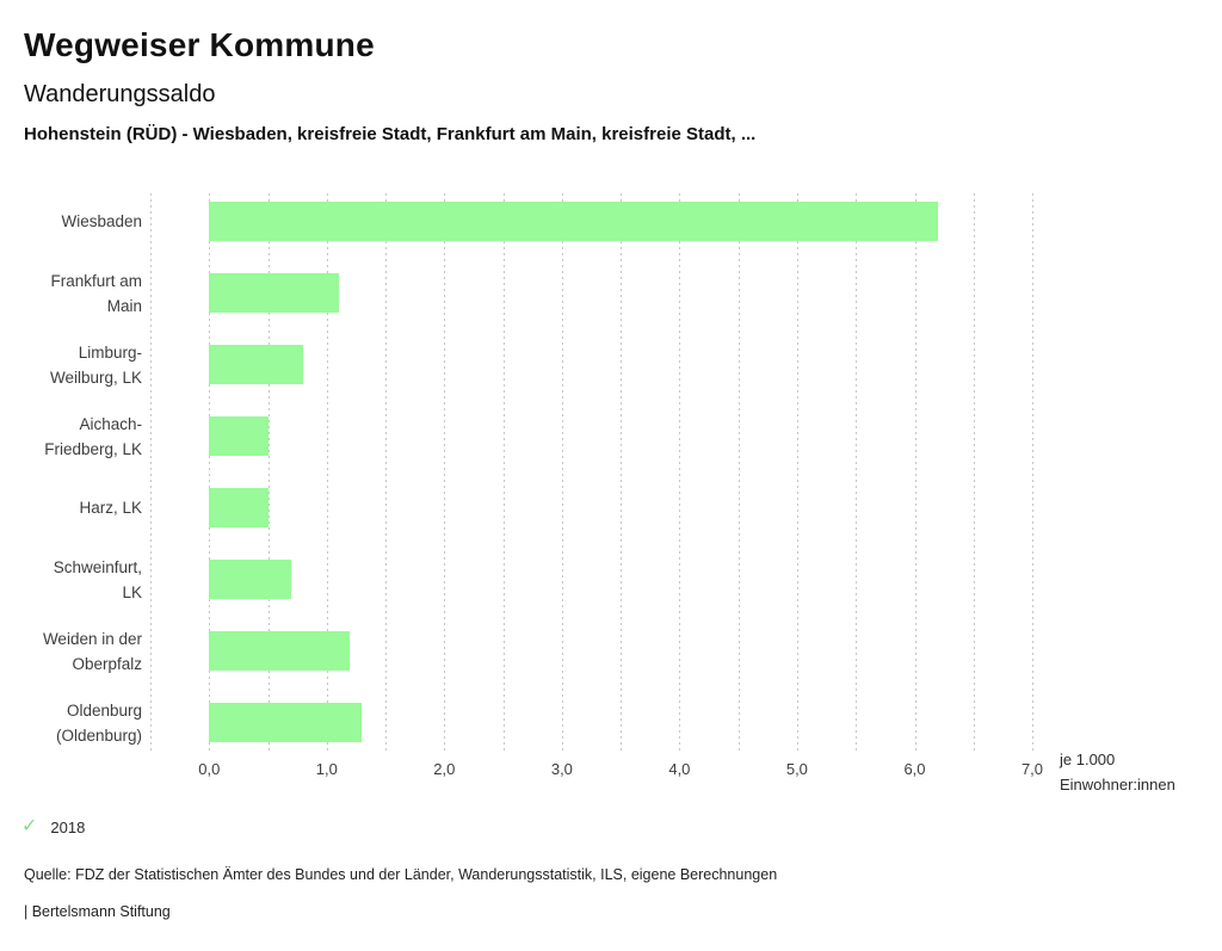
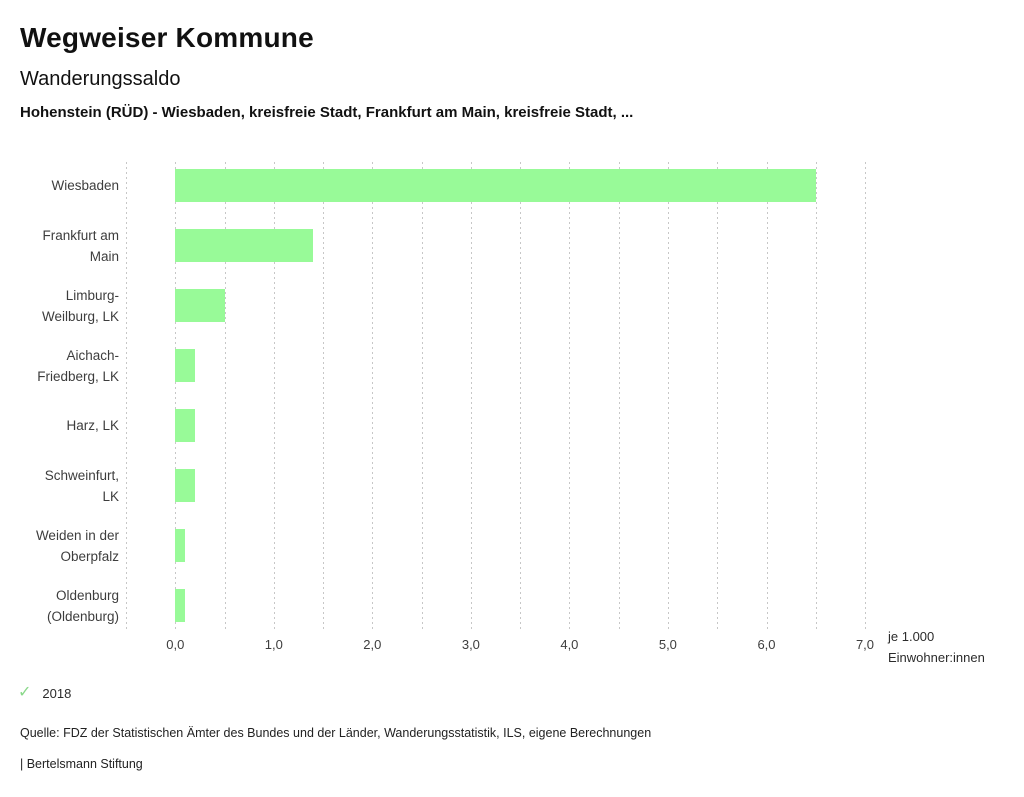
Wiesbaden: 6,2 -> 6,5
Frankfurt am Main: 1,1 -> 1,4
Limburg-Weilburg, LK: 0,8 -> 0,5
Aichach-Friedberg, LK: 0,5 -> 0,2
Harz, LK: 0,5 -> 0,2
Schweinfurt, LK: 0,7 -> 0,2
Weiden in der Oberpfalz: 1,2 -> 0,1
Oldenburg (Oldenburg): 1,3 -> 0,1
